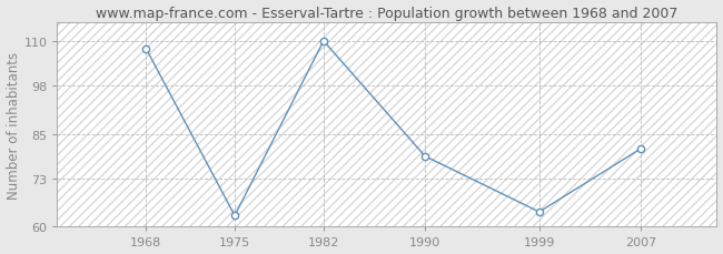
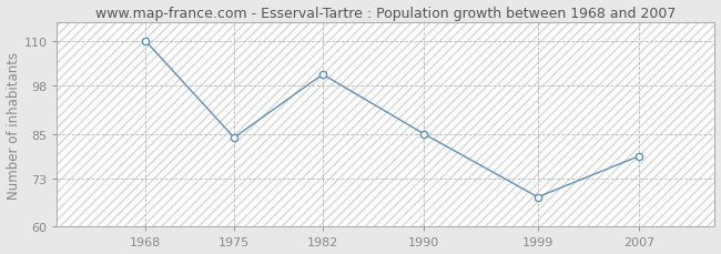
1968: 108 -> 110
1975: 63 -> 84
1982: 110 -> 101
1990: 79 -> 85
1999: 64 -> 68
2007: 81 -> 79
